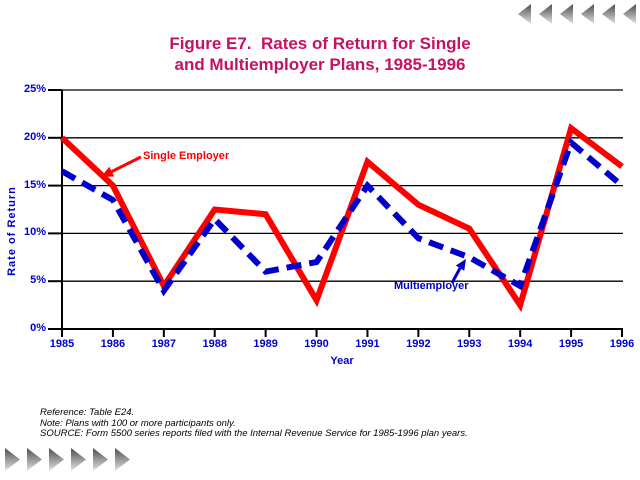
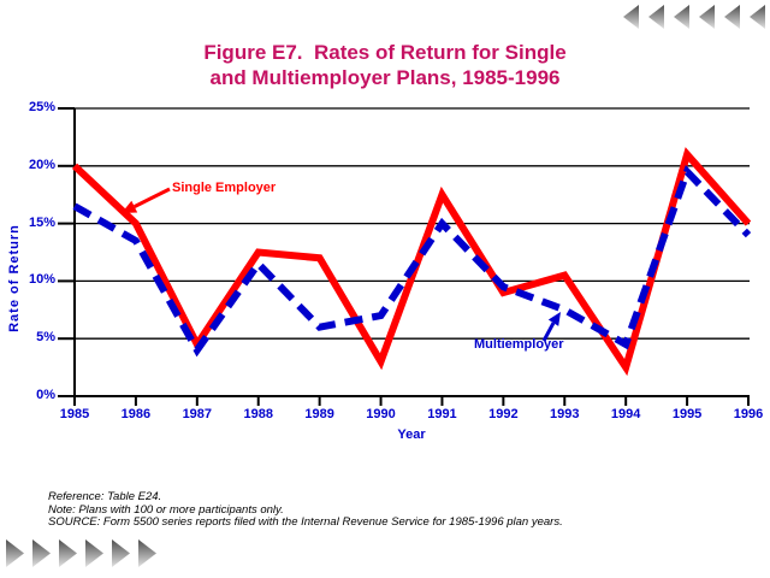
Single Employer/1992: 13% -> 9%
Single Employer/1996: 17% -> 15%
Multiemployer/1996: 15% -> 14%
